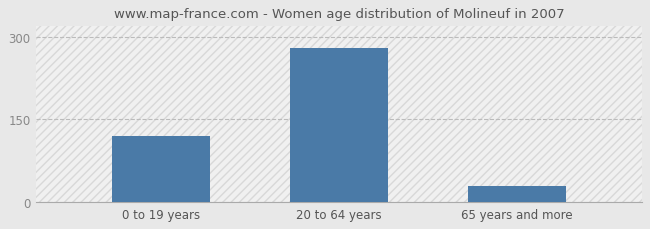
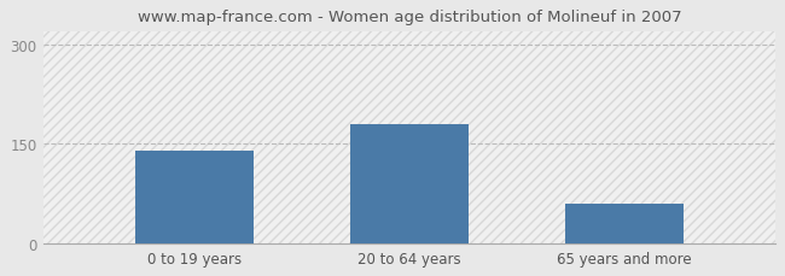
0 to 19 years: 120 -> 140
20 to 64 years: 280 -> 180
65 years and more: 30 -> 60
